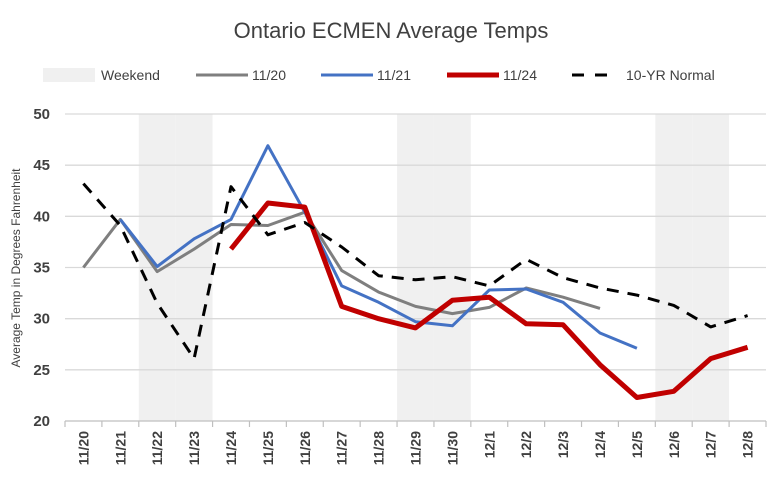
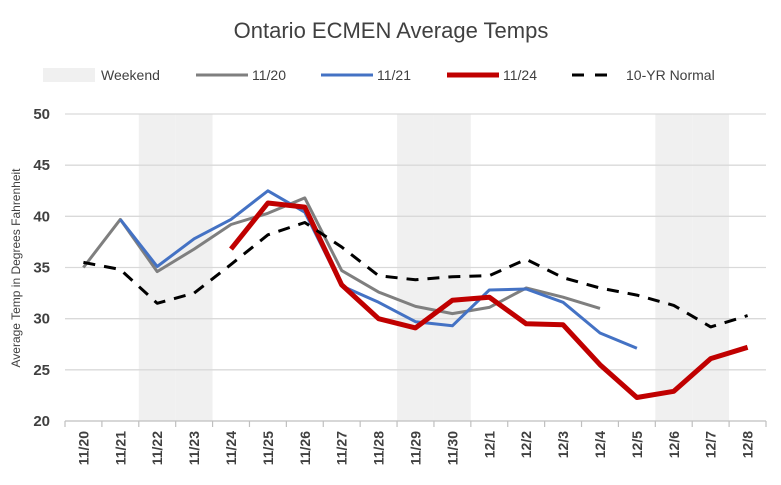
10-YR Normal/11/20: 43.2 -> 35.5
10-YR Normal/11/21: 39.1 -> 34.8
10-YR Normal/11/23: 26.1 -> 32.5
10-YR Normal/11/24: 42.9 -> 35.3
11/20/11/25: 39.1 -> 40.3
11/21/11/25: 46.9 -> 42.5
11/20/11/26: 40.4 -> 41.8
11/24/11/27: 31.2 -> 33.3
10-YR Normal/12/1: 33.2 -> 34.2
